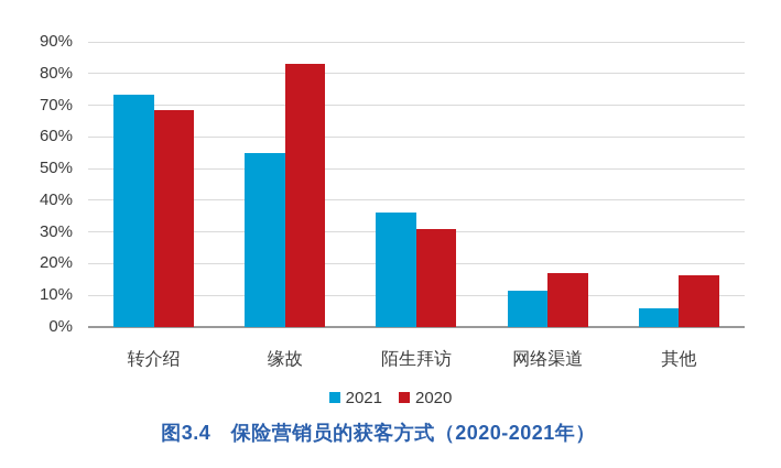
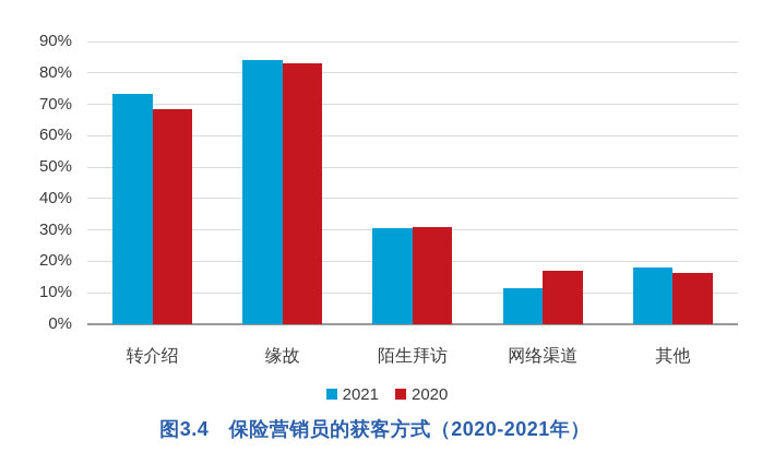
2021/缘故: 55% -> 84%
2021/陌生拜访: 36% -> 31%
2021/其他: 6% -> 18%
